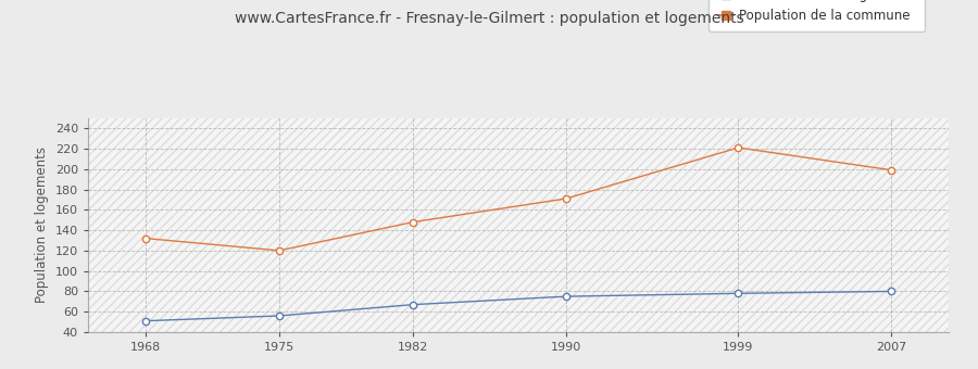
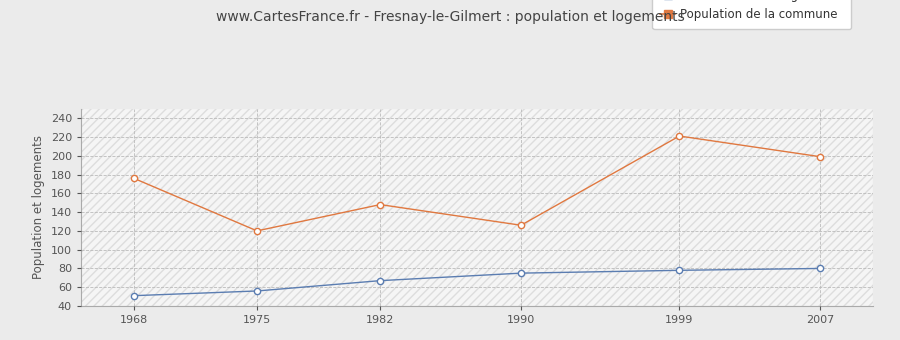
Population de la commune/1968: 132 -> 176
Population de la commune/1990: 171 -> 126
